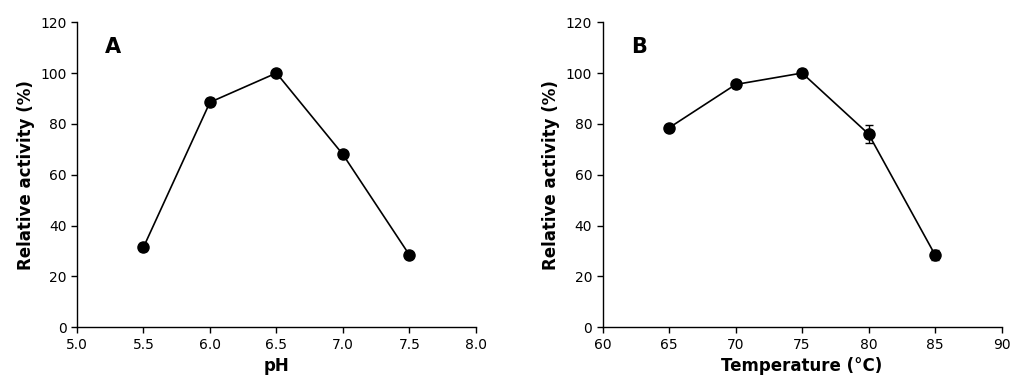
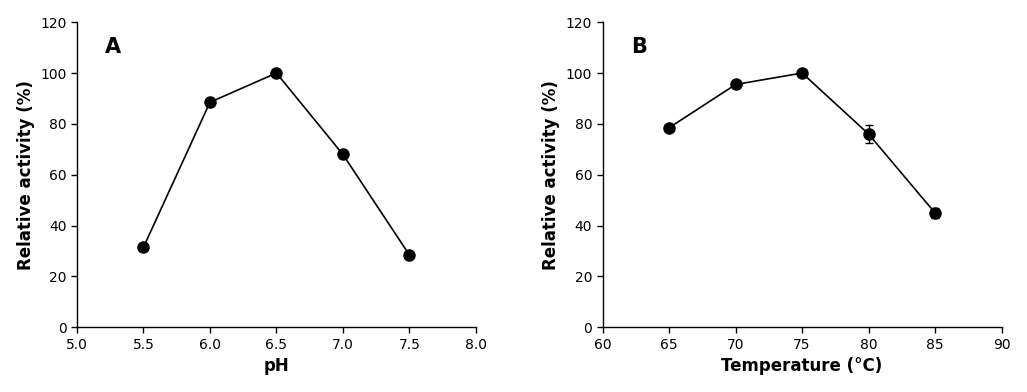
85: 28.5 -> 45.0
